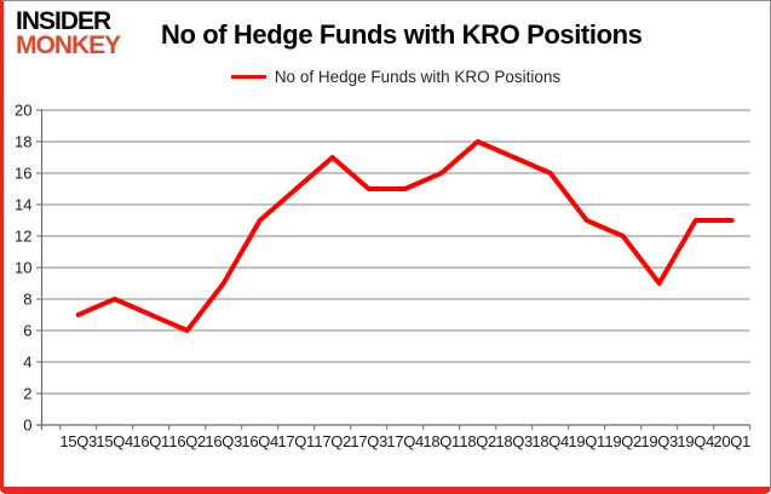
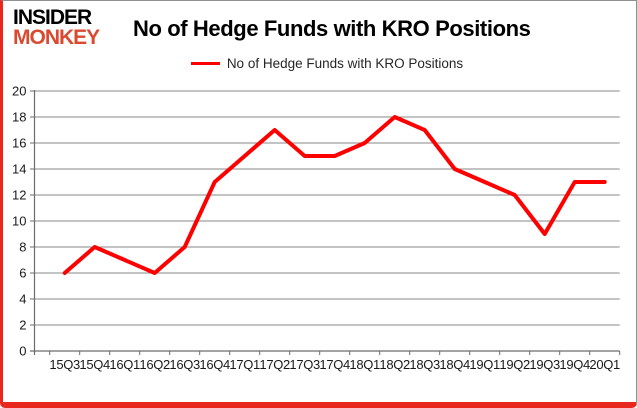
15Q3: 7 -> 6
16Q3: 9 -> 8
18Q4: 16 -> 14
